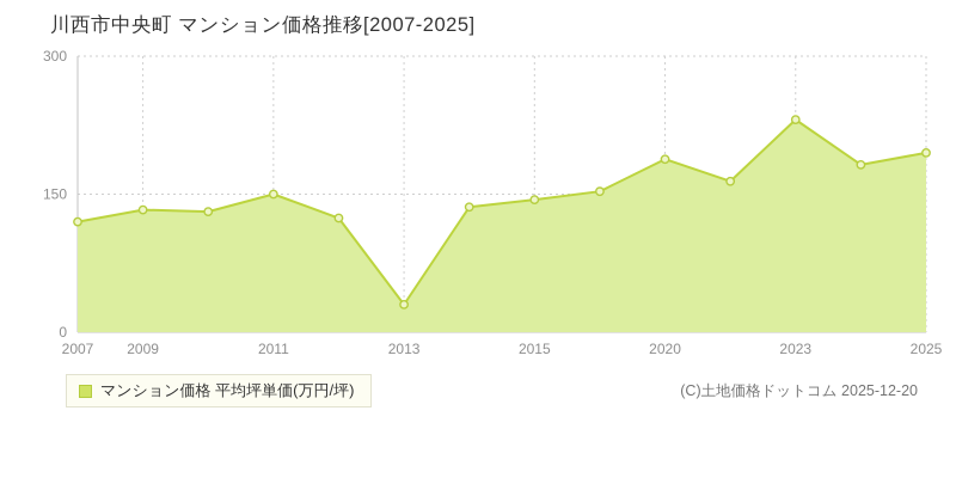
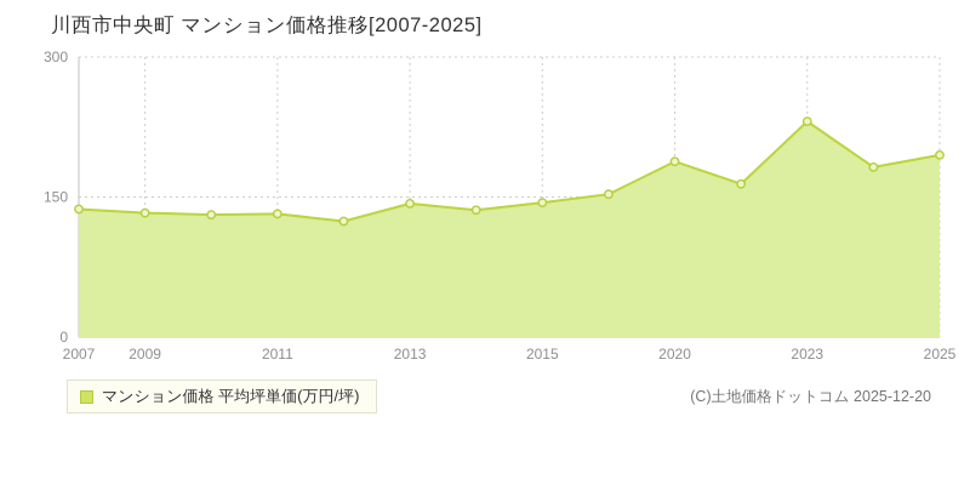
2007: 120 -> 140
2011: 150 -> 130
2013: 30 -> 140
